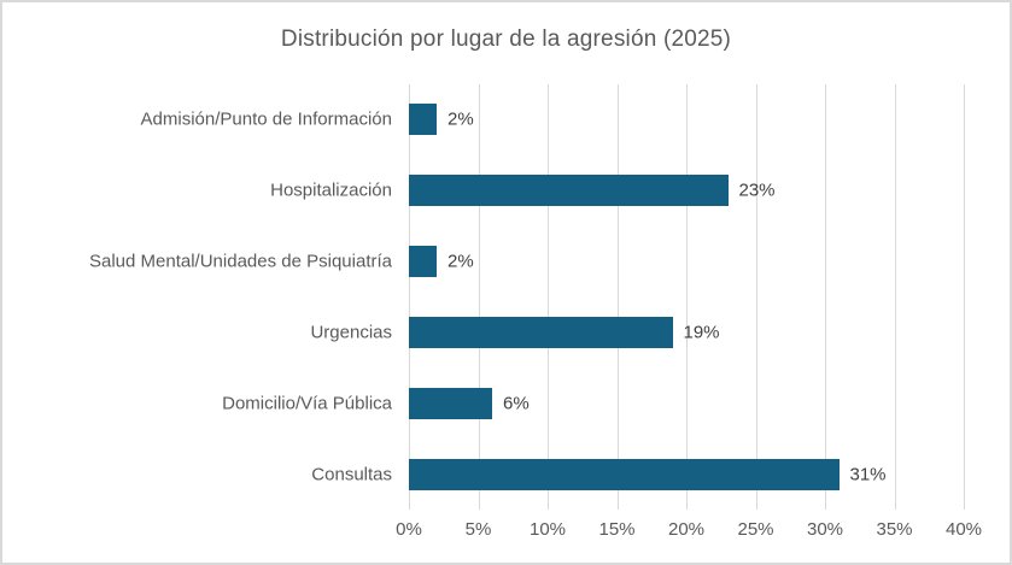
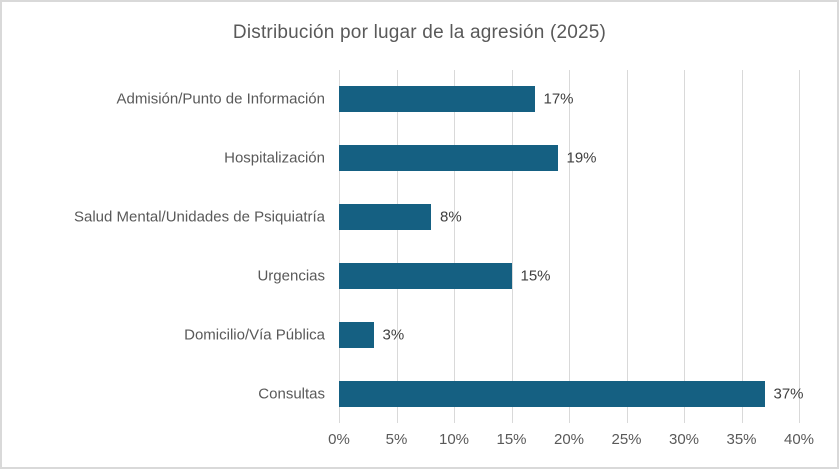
Admisión/Punto de Información: 2% -> 17%
Hospitalización: 23% -> 19%
Salud Mental/Unidades de Psiquiatría: 2% -> 8%
Urgencias: 19% -> 15%
Domicilio/Vía Pública: 6% -> 3%
Consultas: 31% -> 37%
